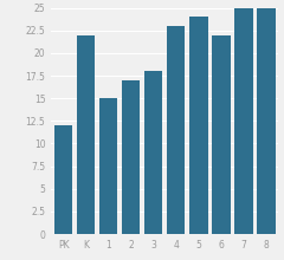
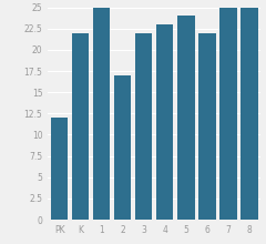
1: 15 -> 25
3: 18 -> 22
